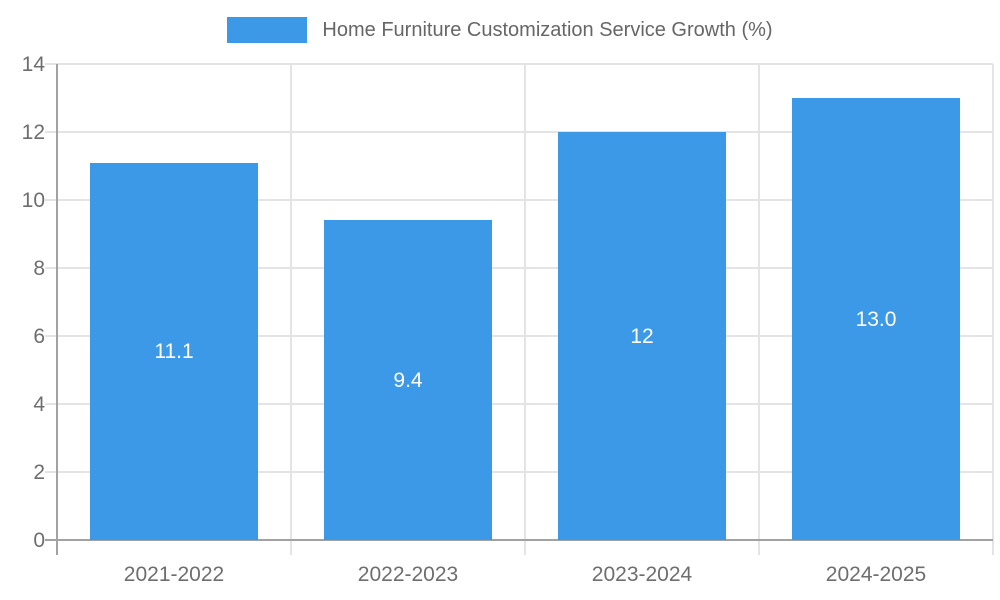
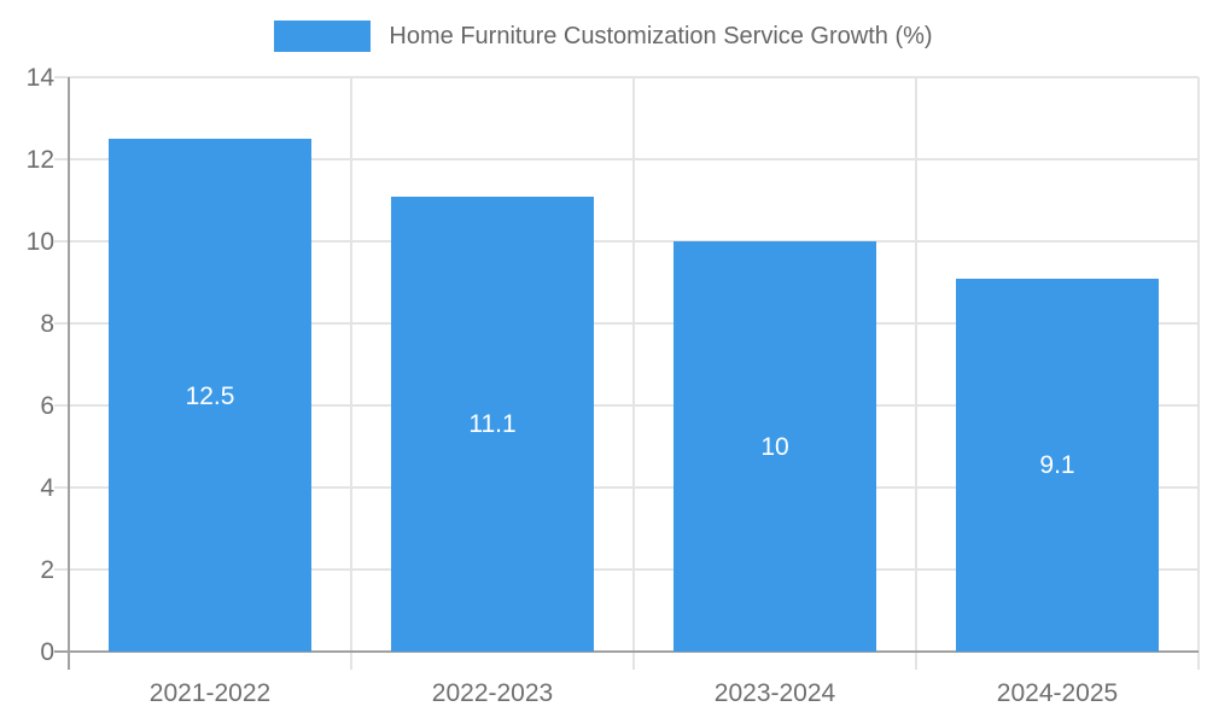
2021-2022: 11.1 -> 12.5
2022-2023: 9.4 -> 11.1
2023-2024: 12 -> 10
2024-2025: 13.0 -> 9.1
